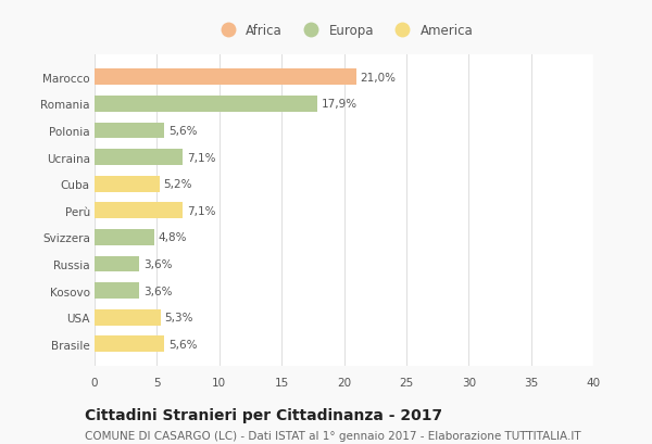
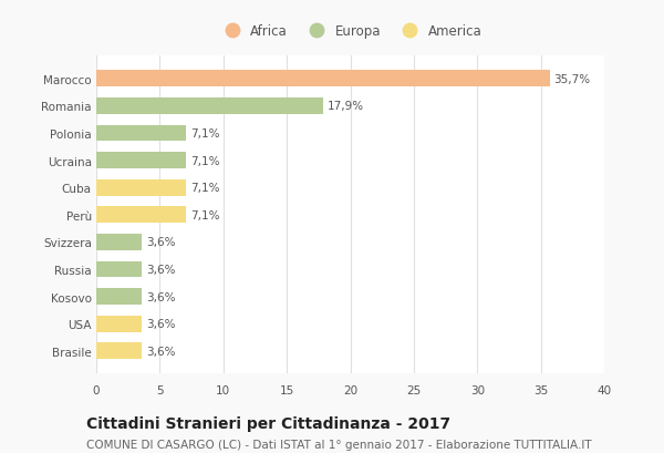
Marocco: 21,0% -> 35,7%
Polonia: 5,6% -> 7,1%
Cuba: 5,2% -> 7,1%
Svizzera: 4,8% -> 3,6%
USA: 5,3% -> 3,6%
Brasile: 5,6% -> 3,6%
